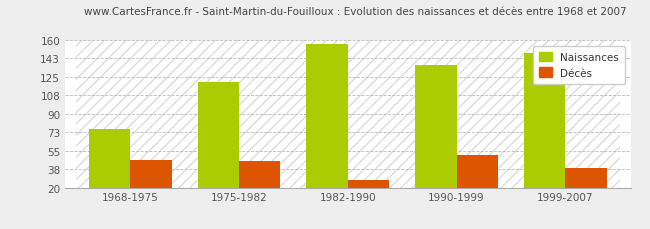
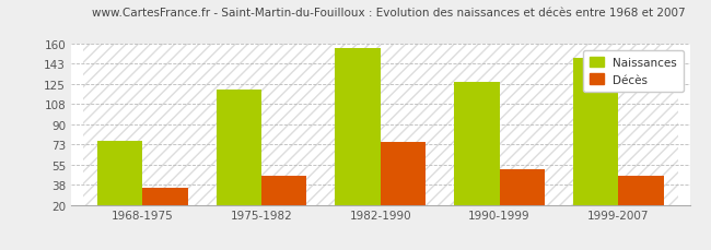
Décès/1968-1975: 46 -> 35
Décès/1982-1990: 27 -> 75
Naissances/1990-1999: 137 -> 127
Décès/1999-2007: 39 -> 45
